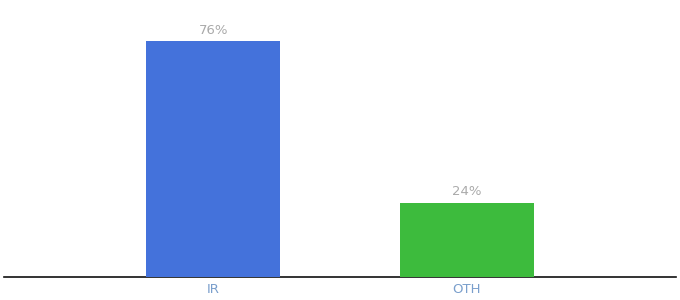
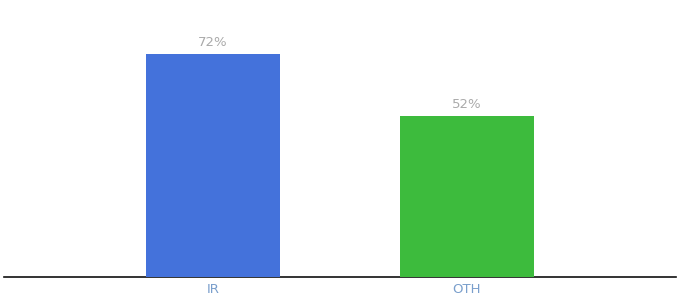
IR: 76% -> 72%
OTH: 24% -> 52%
